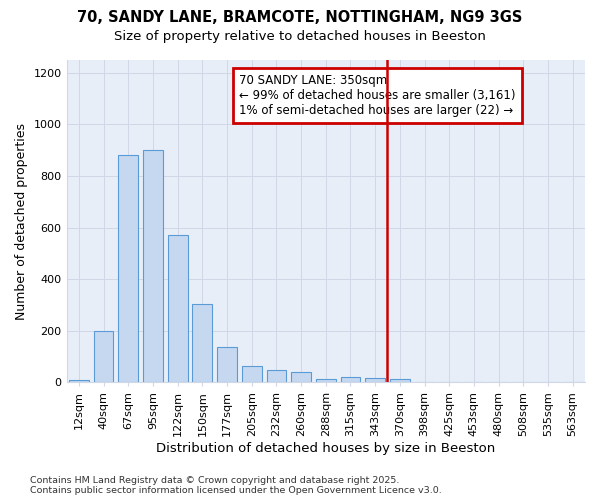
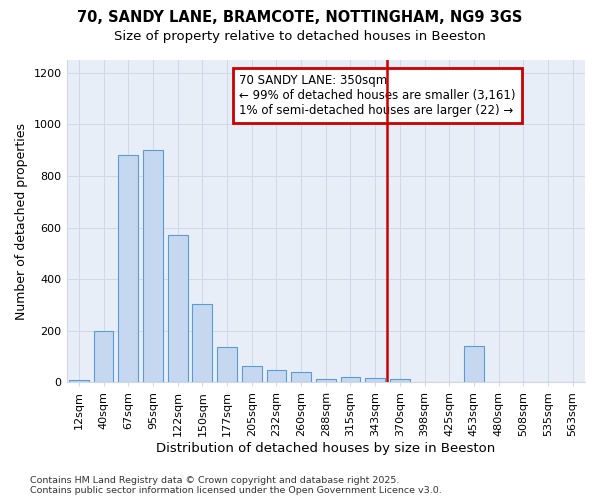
453sqm: 2 -> 140
